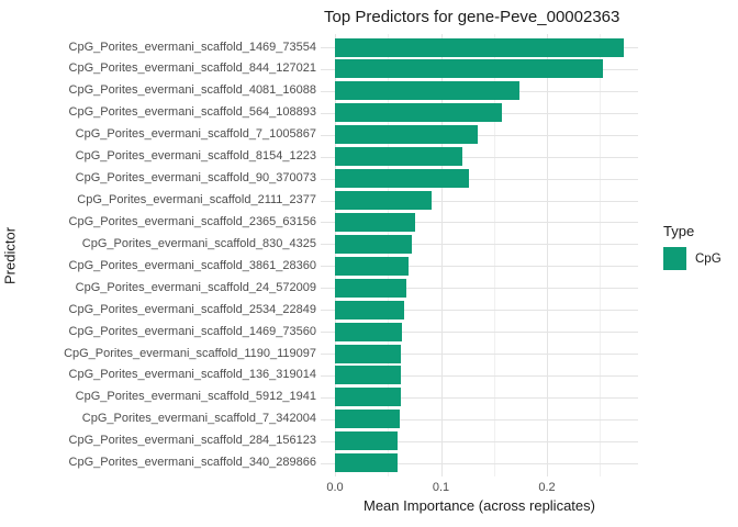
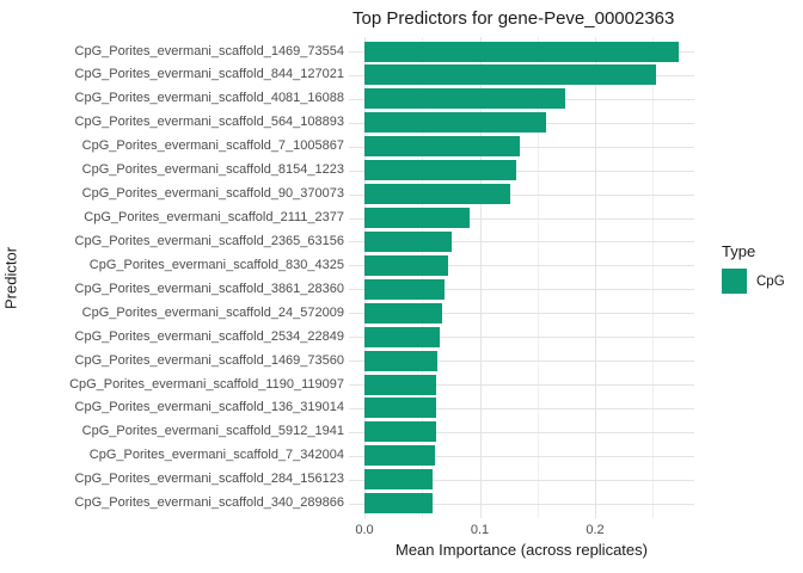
CpG_Porites_evermani_scaffold_8154_1223: 0.12 -> 0.13
